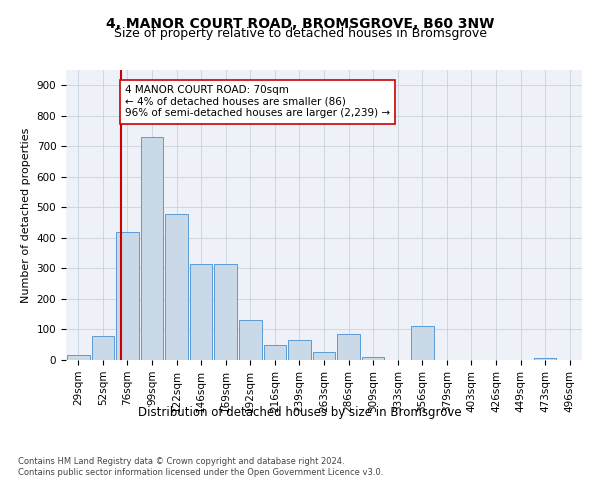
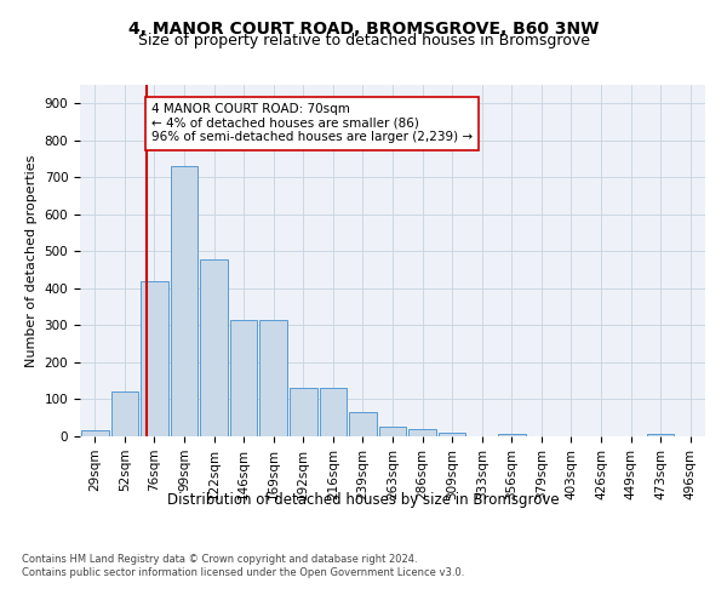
52sqm: 80 -> 120
216sqm: 50 -> 130
286sqm: 85 -> 20
356sqm: 110 -> 5
